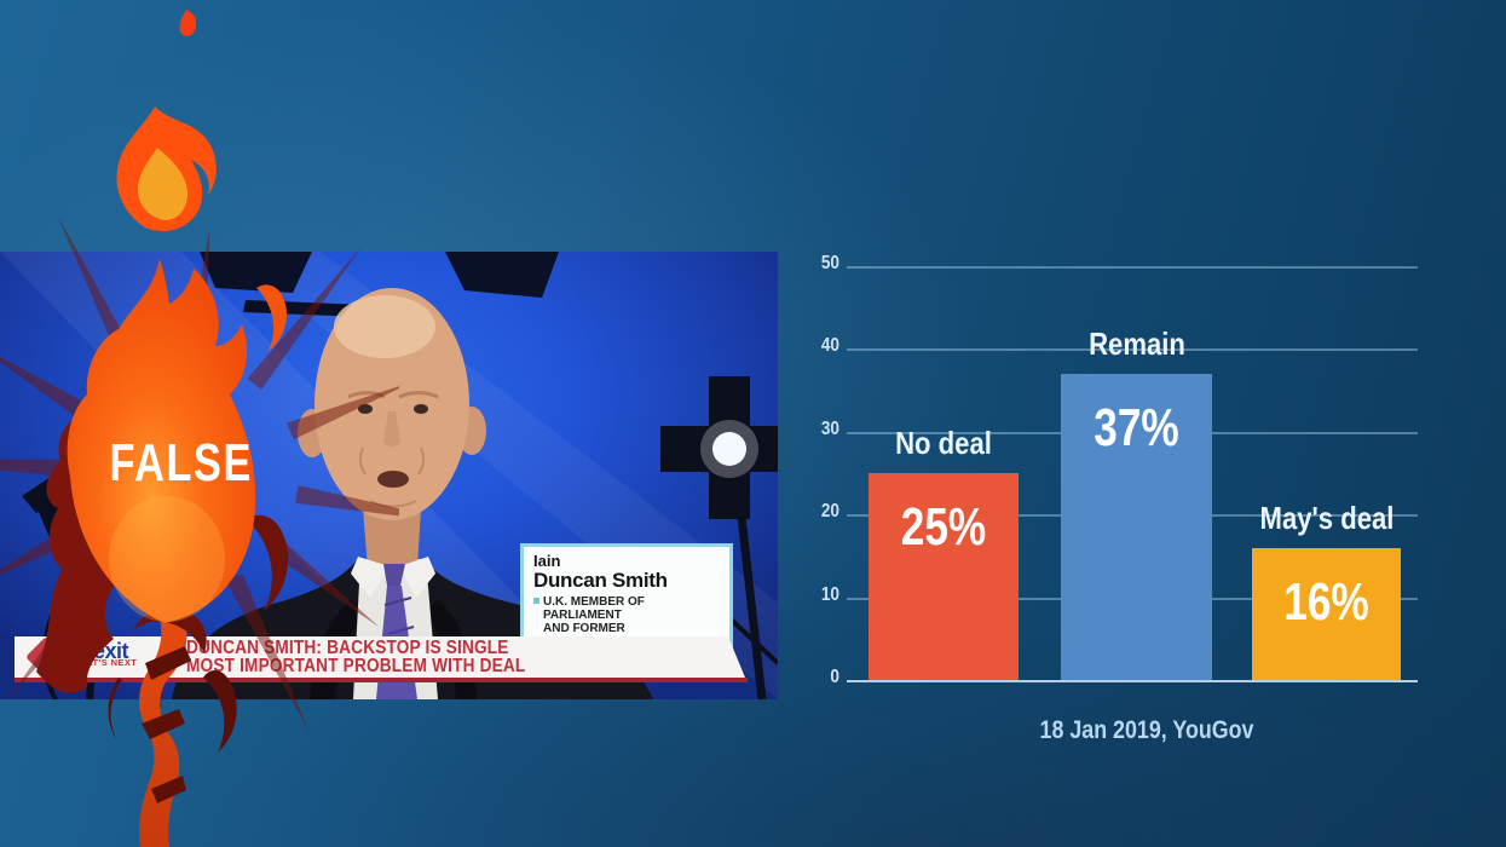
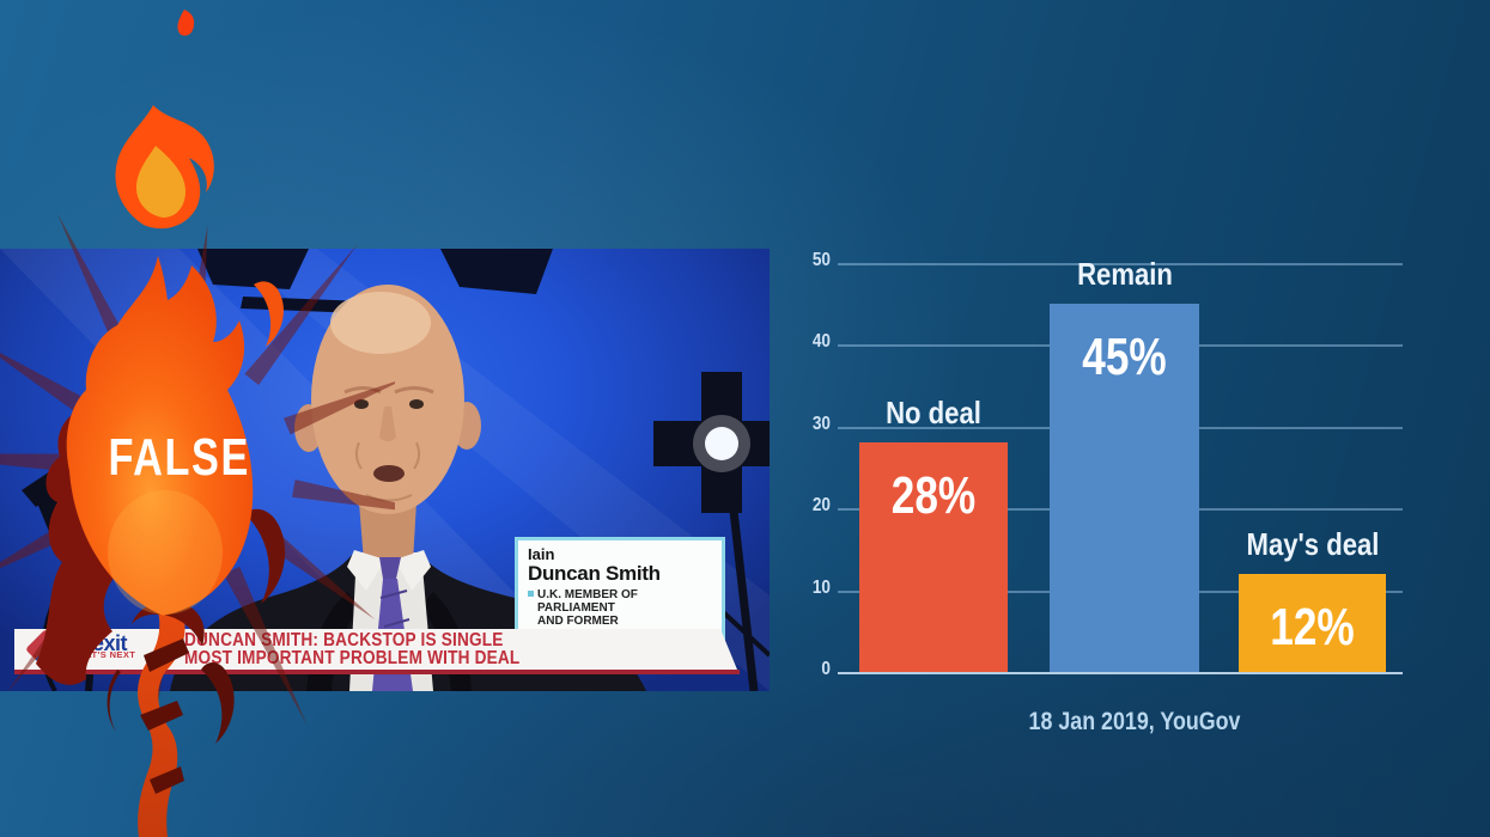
No deal: 25% -> 28%
Remain: 37% -> 45%
May's deal: 16% -> 12%
